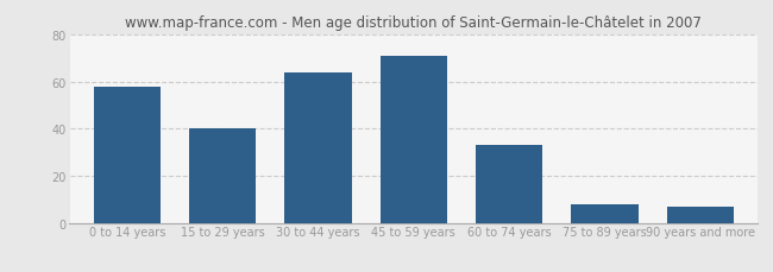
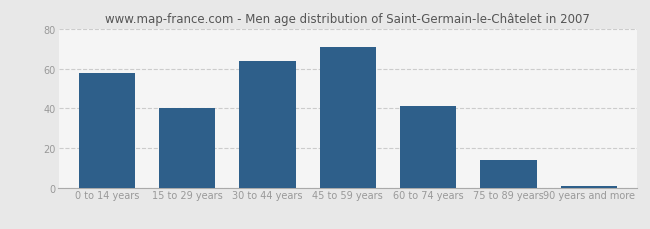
60 to 74 years: 33 -> 41
75 to 89 years: 8 -> 14
90 years and more: 7 -> 1
